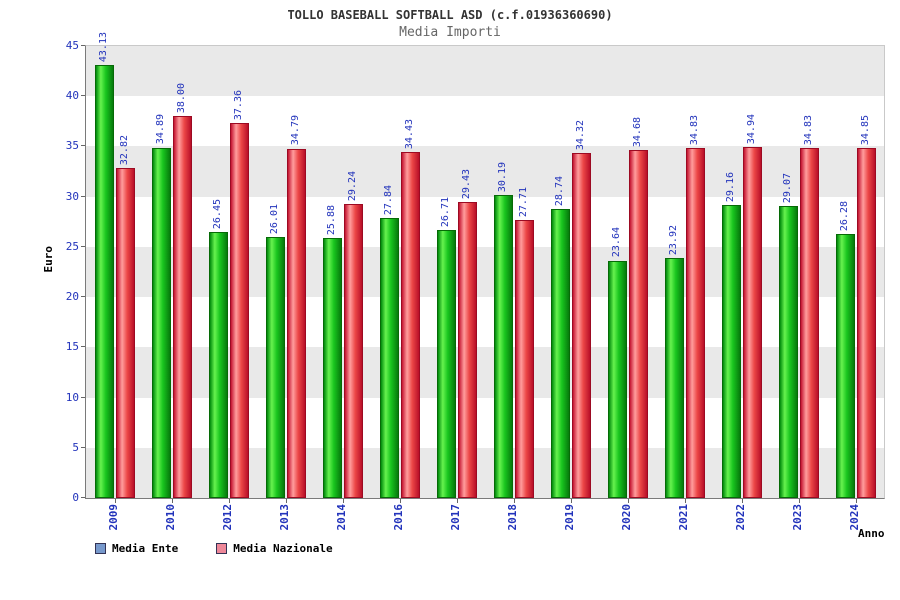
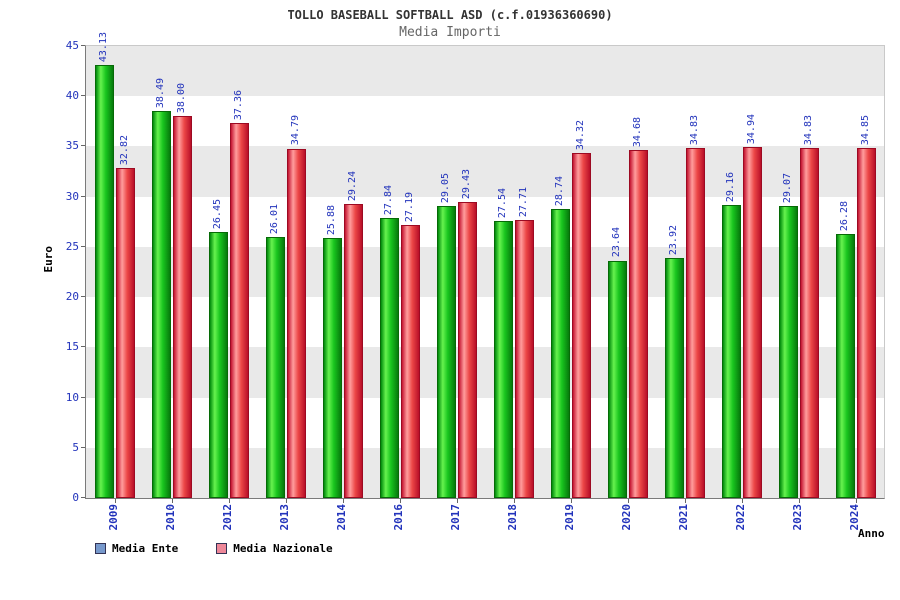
Media Ente/2010: 34.89 -> 38.49
Media Nazionale/2016: 34.43 -> 27.19
Media Ente/2017: 26.71 -> 29.05
Media Ente/2018: 30.19 -> 27.54
